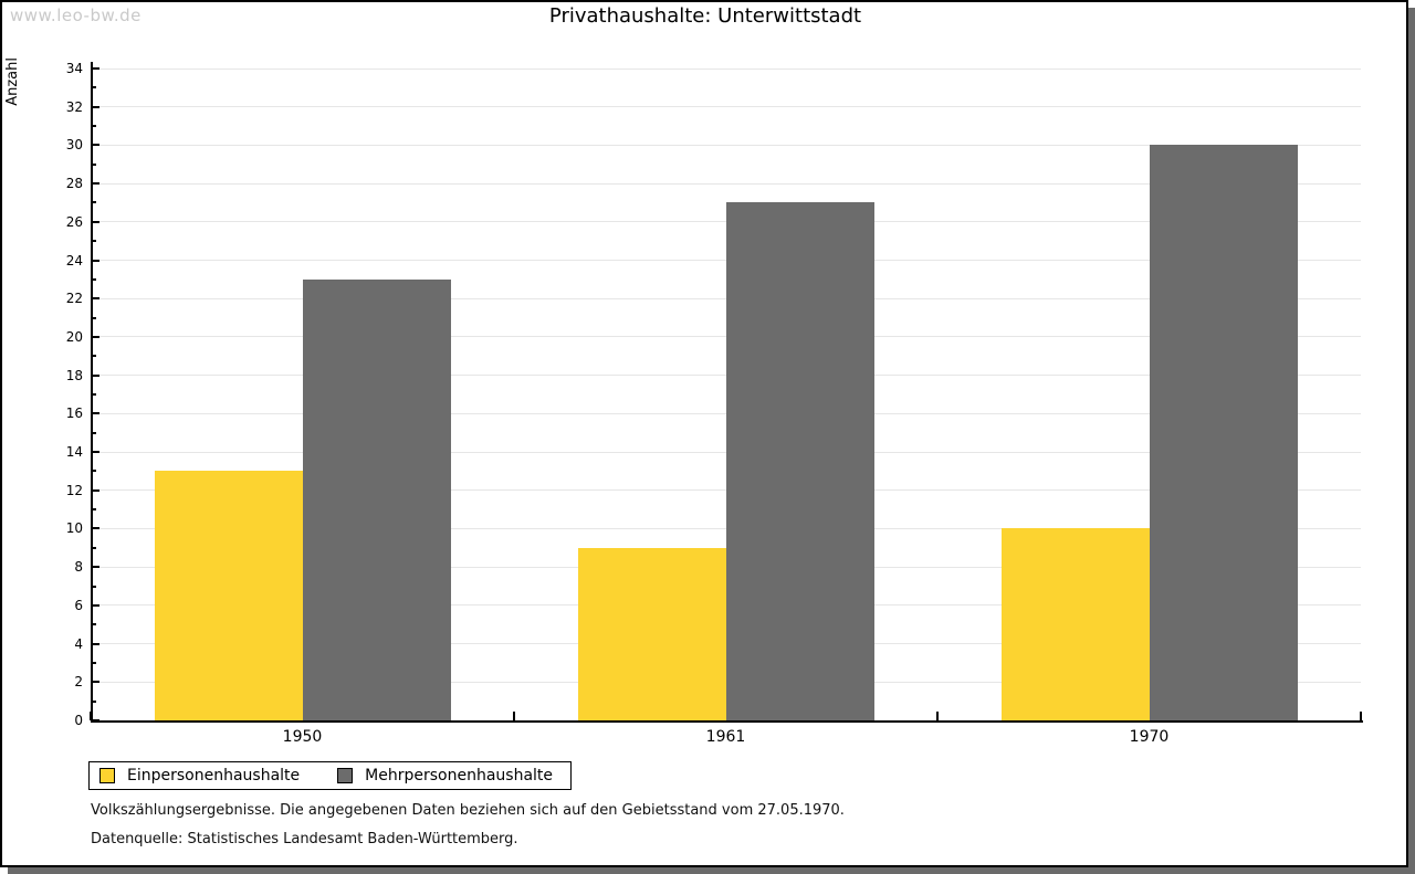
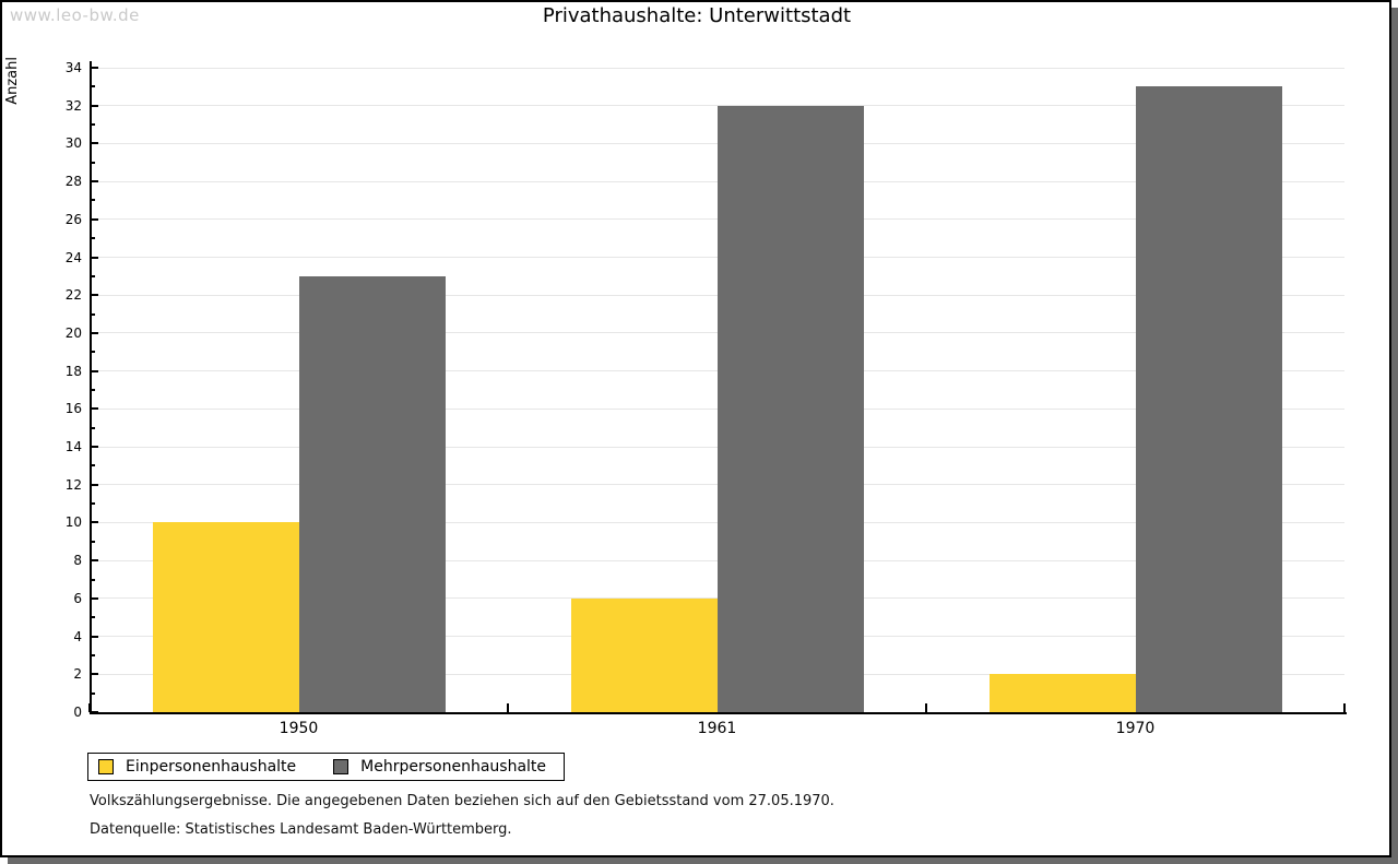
Einpersonenhaushalte/1950: 13 -> 10
Einpersonenhaushalte/1961: 9 -> 6
Mehrpersonenhaushalte/1961: 27 -> 32
Einpersonenhaushalte/1970: 10 -> 2
Mehrpersonenhaushalte/1970: 30 -> 33
